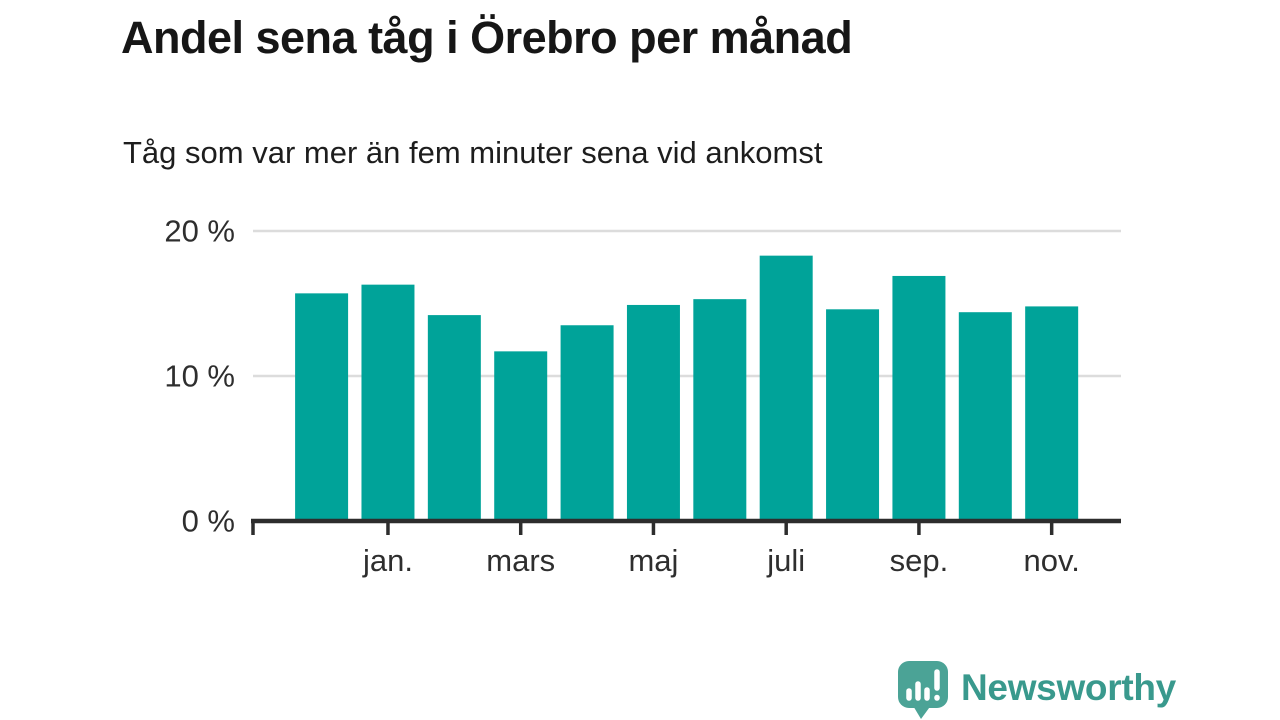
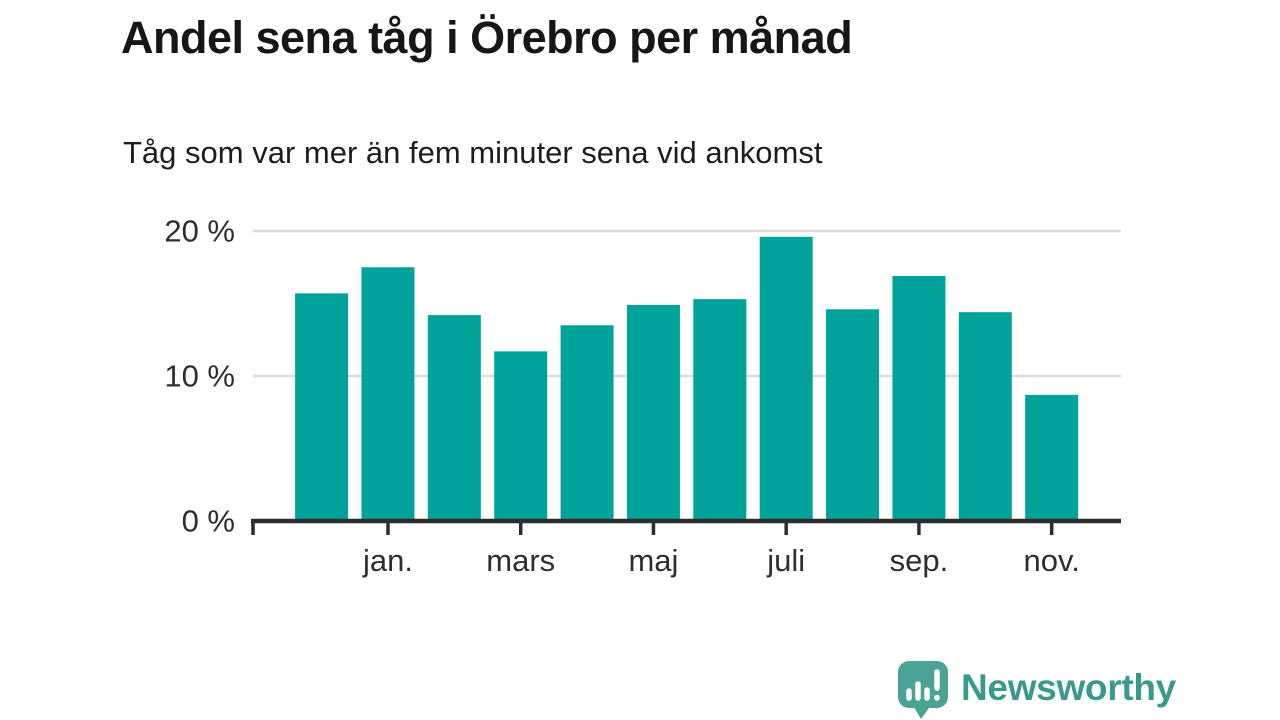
jan.: 16.3% -> 17.5%
juli: 18.3% -> 19.6%
nov.: 14.8% -> 8.7%
